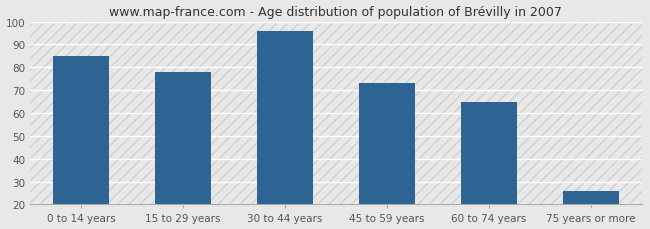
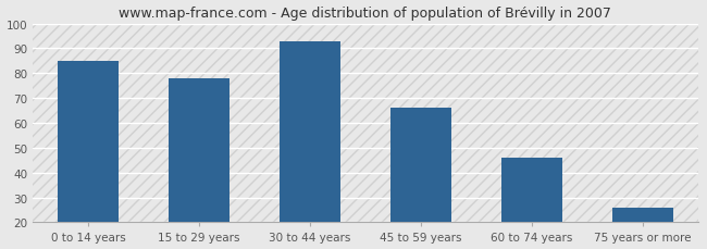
30 to 44 years: 96 -> 93
45 to 59 years: 73 -> 66
60 to 74 years: 65 -> 46
